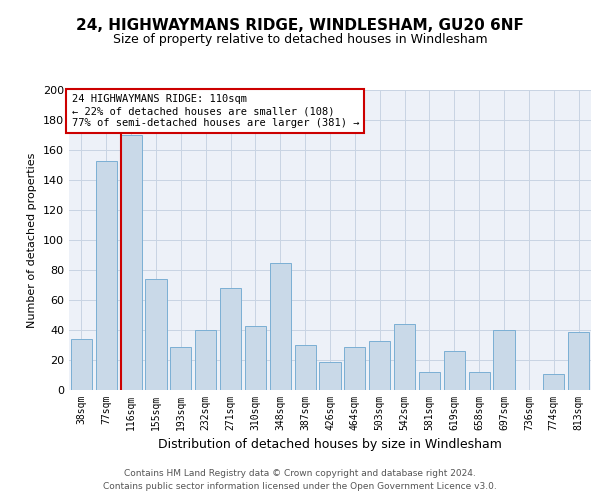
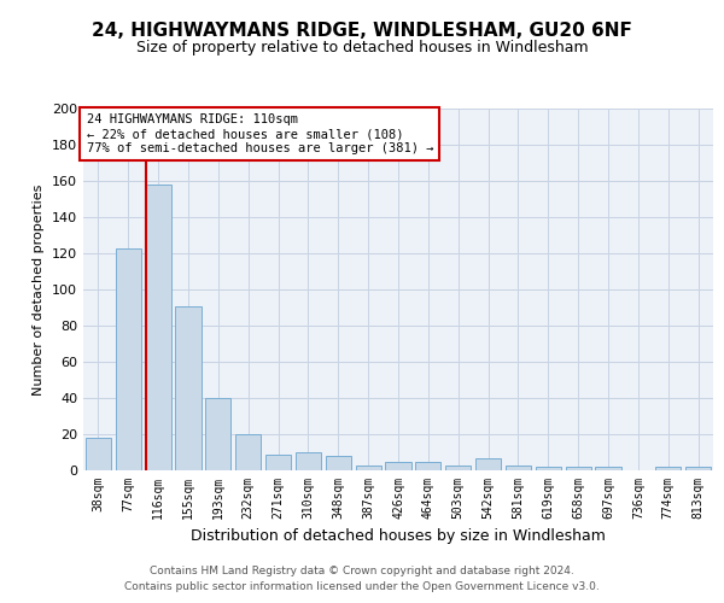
38sqm: 34 -> 18
77sqm: 153 -> 123
116sqm: 170 -> 158
155sqm: 74 -> 91
193sqm: 29 -> 40
232sqm: 40 -> 20
271sqm: 68 -> 9
310sqm: 43 -> 10
348sqm: 85 -> 8
387sqm: 30 -> 3
426sqm: 19 -> 5
464sqm: 29 -> 5
503sqm: 33 -> 3
542sqm: 44 -> 7
581sqm: 12 -> 3
619sqm: 26 -> 2
658sqm: 12 -> 2
697sqm: 40 -> 2
774sqm: 11 -> 2
813sqm: 39 -> 2
